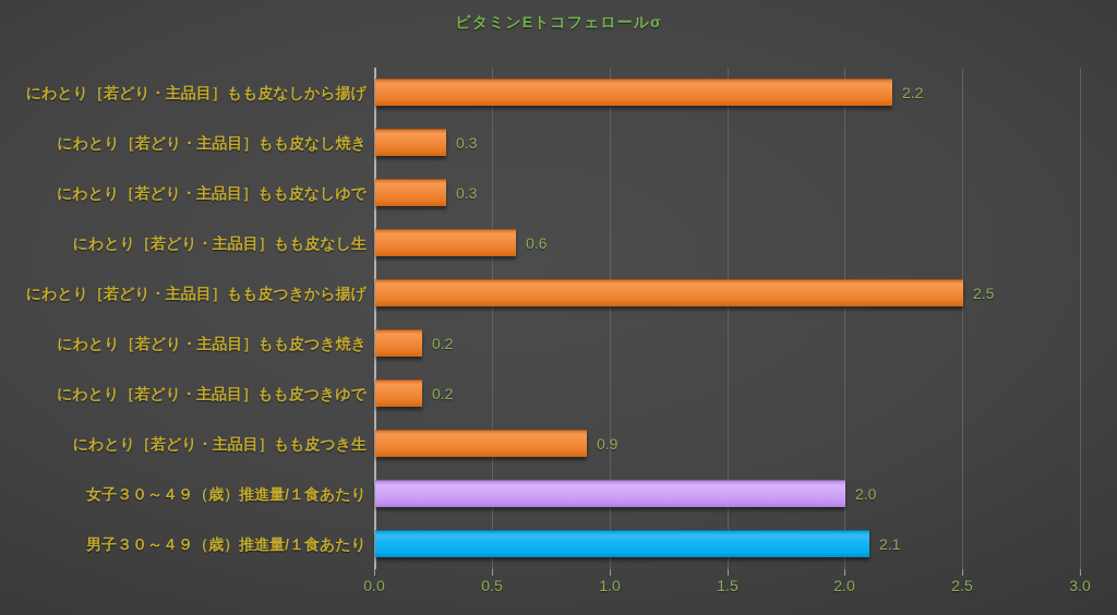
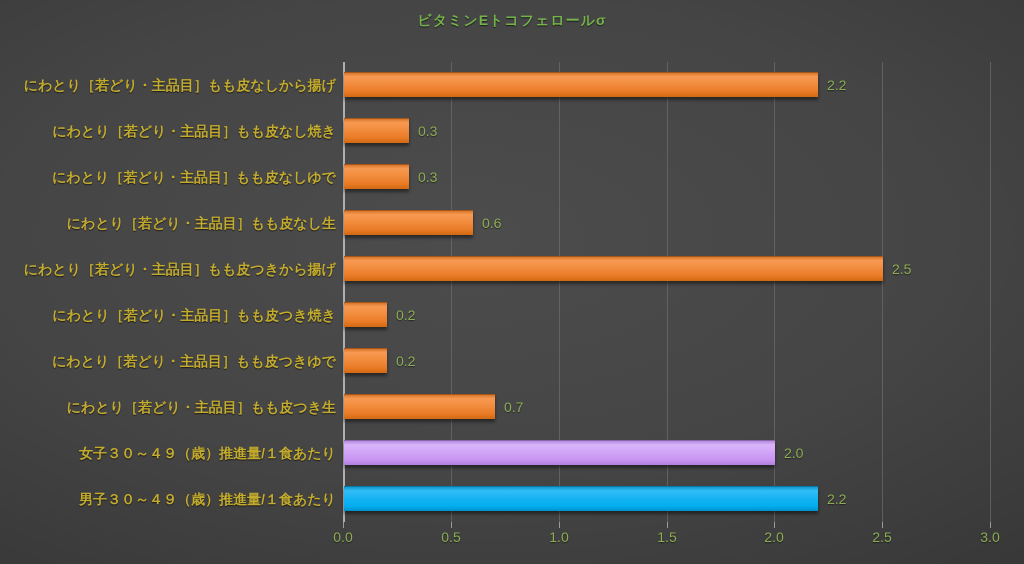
にわとり［若どり・主品目］もも皮つき生: 0.9 -> 0.7
男子３０～４９（歳）推進量/１食あたり: 2.1 -> 2.2
